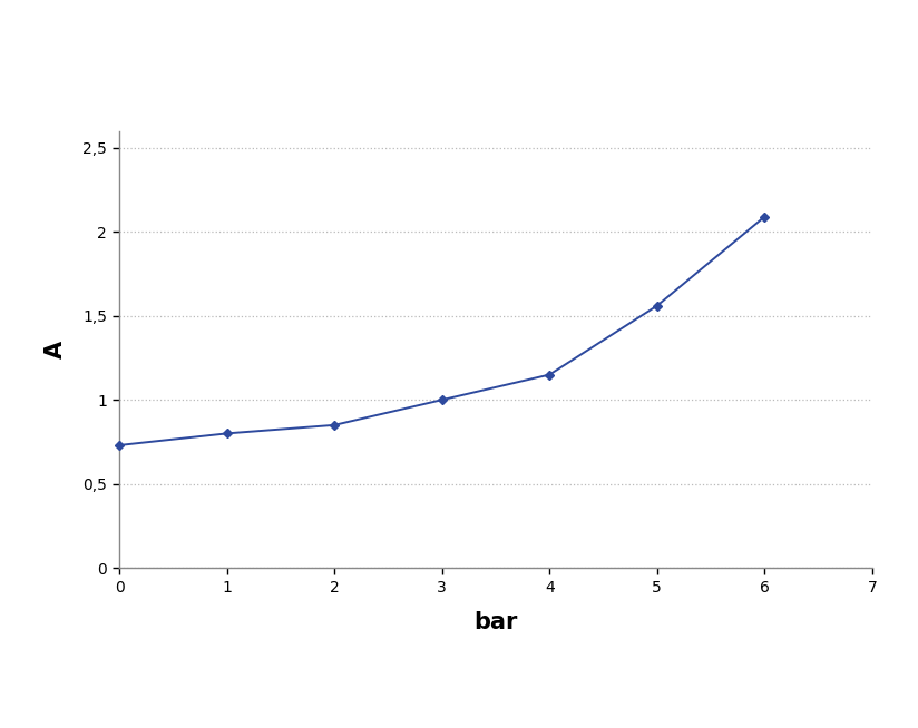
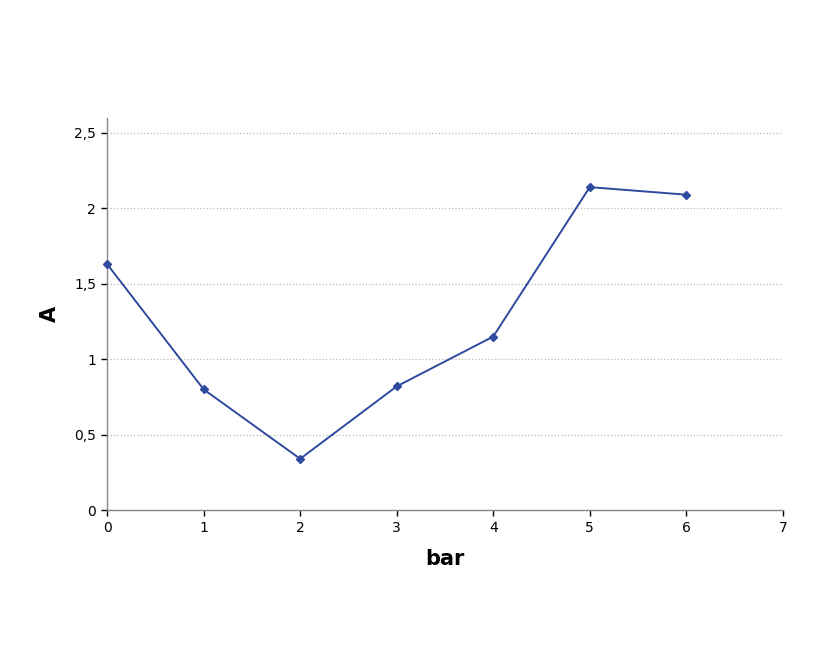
0: 0,73 -> 1,63
2: 0,85 -> 0,34
3: 1,00 -> 0,82
5: 1,56 -> 2,14
